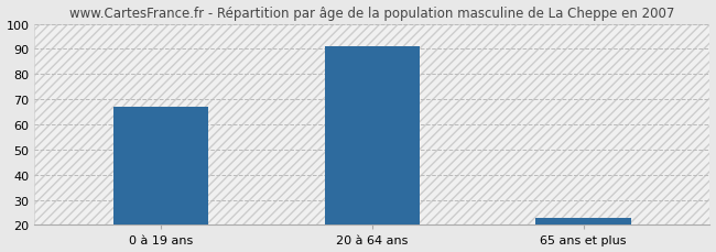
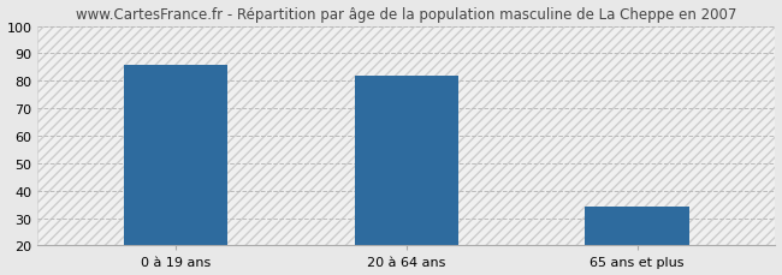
0 à 19 ans: 67 -> 86
20 à 64 ans: 91 -> 82
65 ans et plus: 23 -> 34
